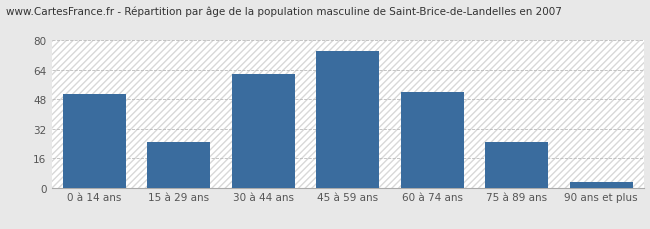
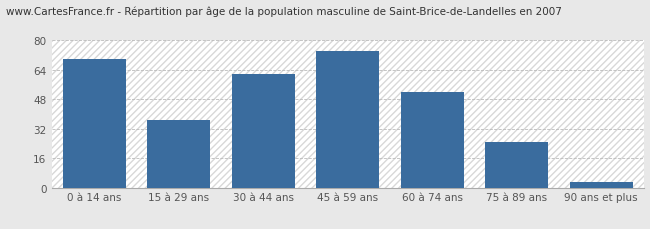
0 à 14 ans: 51 -> 70
15 à 29 ans: 25 -> 37
